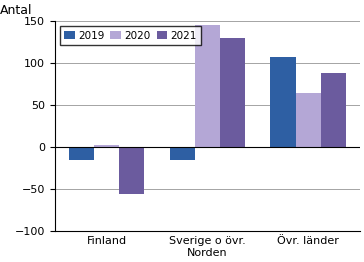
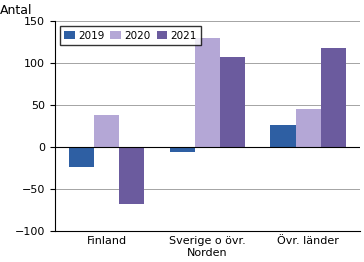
2019/Finland: -15 -> -24
2020/Finland: 3 -> 38
2021/Finland: -55 -> -68
2019/Sverige o övr. Norden: -15 -> -6
2020/Sverige o övr. Norden: 145 -> 130
2021/Sverige o övr. Norden: 130 -> 108
2019/Övr. länder: 107 -> 26
2020/Övr. länder: 65 -> 46
2021/Övr. länder: 88 -> 118
